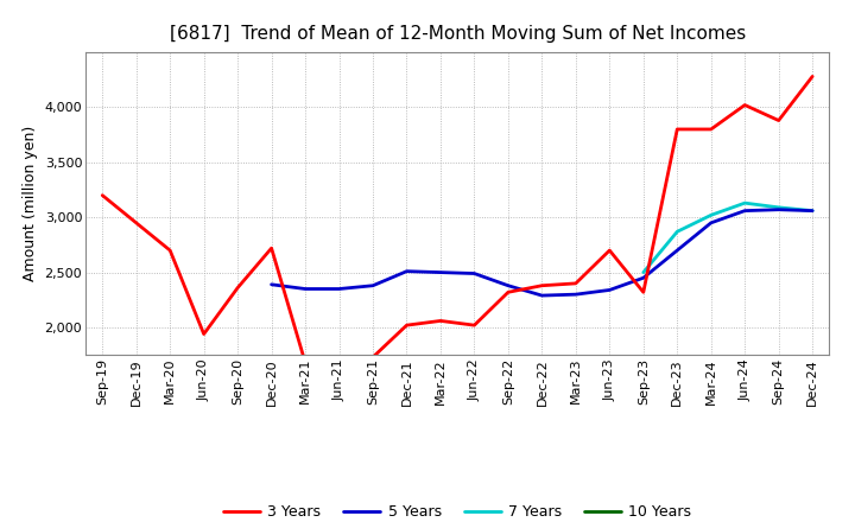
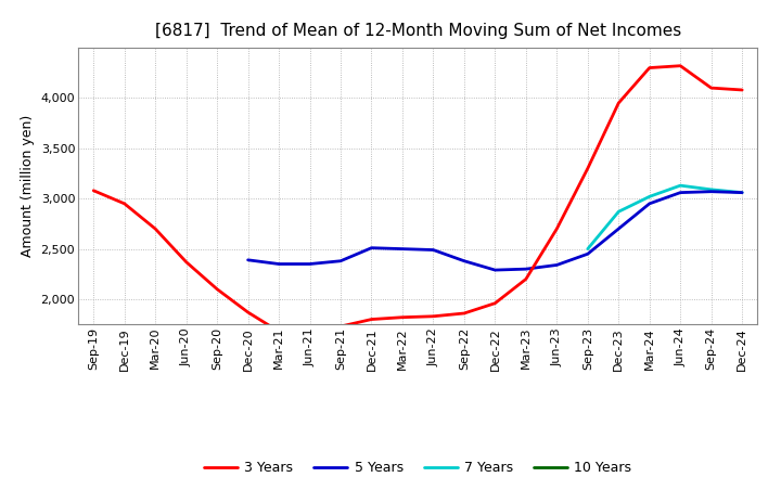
3 Years/Sep-19: 3,200 -> 3,080
3 Years/Jun-20: 1,940 -> 2,370
3 Years/Sep-20: 2,360 -> 2,100
3 Years/Dec-20: 2,720 -> 1,870
3 Years/Dec-21: 2,020 -> 1,800
3 Years/Mar-22: 2,060 -> 1,820
3 Years/Jun-22: 2,020 -> 1,830
3 Years/Sep-22: 2,320 -> 1,860
3 Years/Dec-22: 2,380 -> 1,960
3 Years/Mar-23: 2,400 -> 2,200
3 Years/Sep-23: 2,320 -> 3,300
3 Years/Dec-23: 3,800 -> 3,950
3 Years/Mar-24: 3,800 -> 4,300
3 Years/Jun-24: 4,020 -> 4,320
3 Years/Sep-24: 3,880 -> 4,100
3 Years/Dec-24: 4,280 -> 4,080
